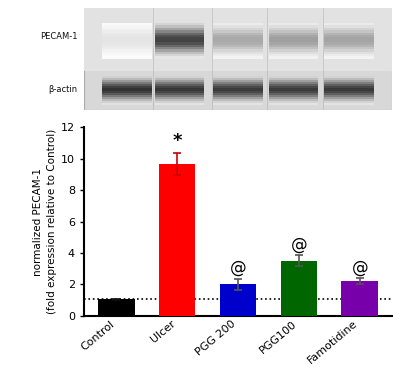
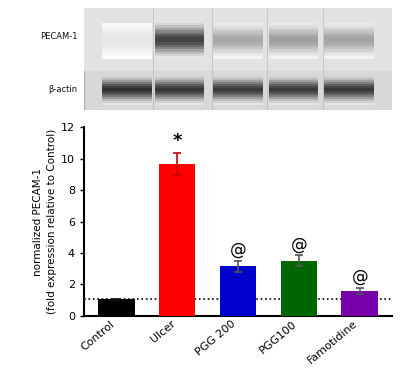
PGG 200: 2.0 -> 3.1
Famotidine: 2.2 -> 1.6
